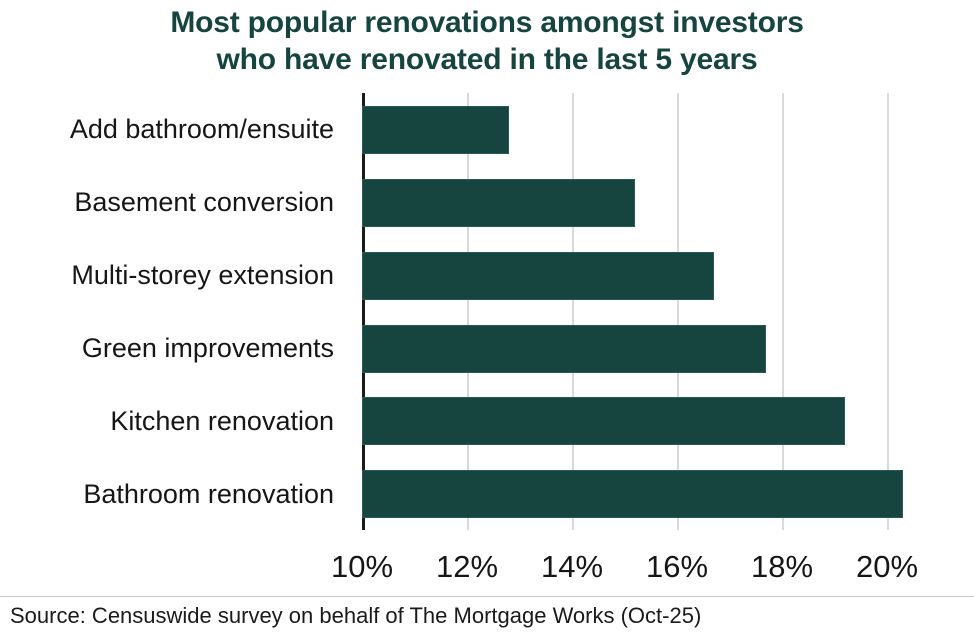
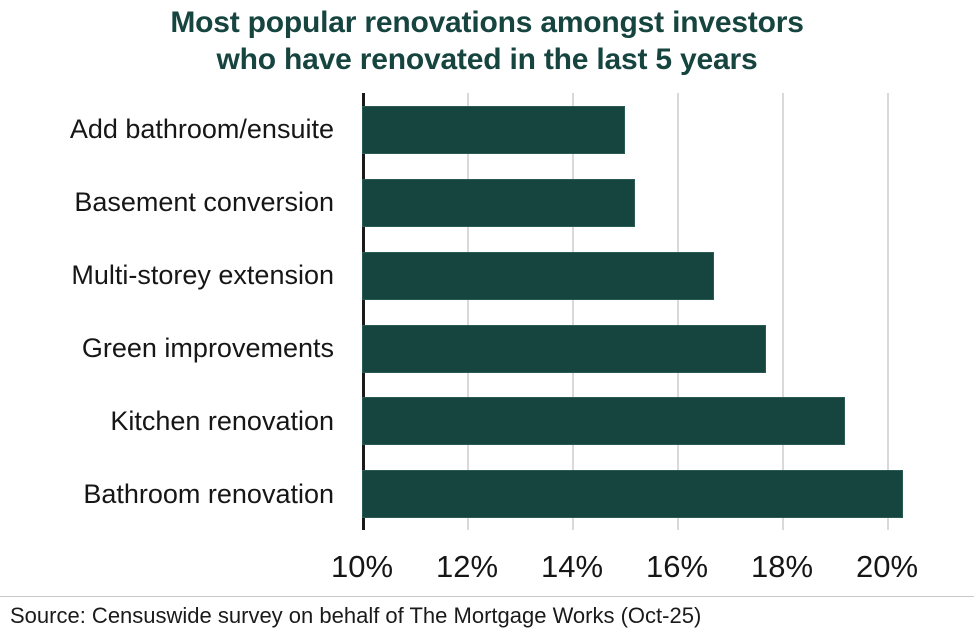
Add bathroom/ensuite: 12.8% -> 15.0%
